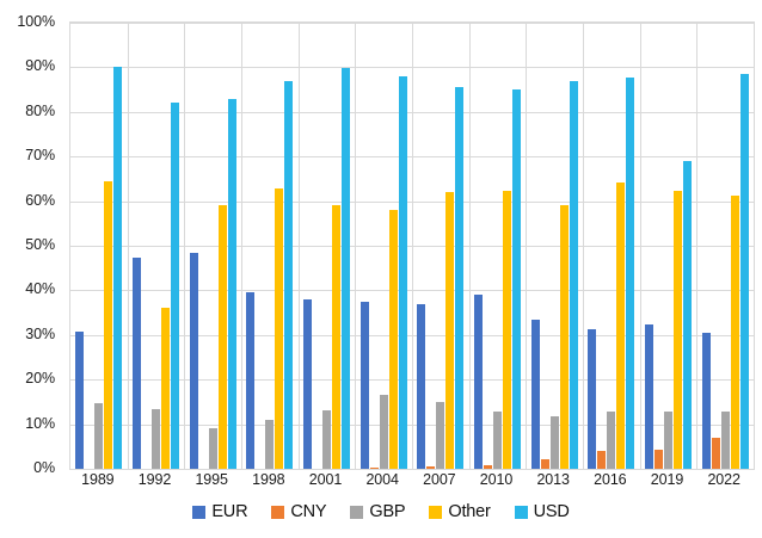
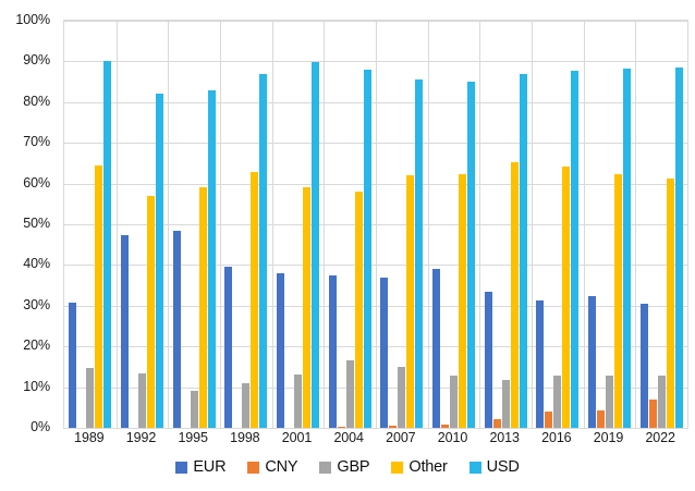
Other/1992: 36% -> 57%
Other/2013: 59% -> 65%
USD/2019: 69% -> 88%
